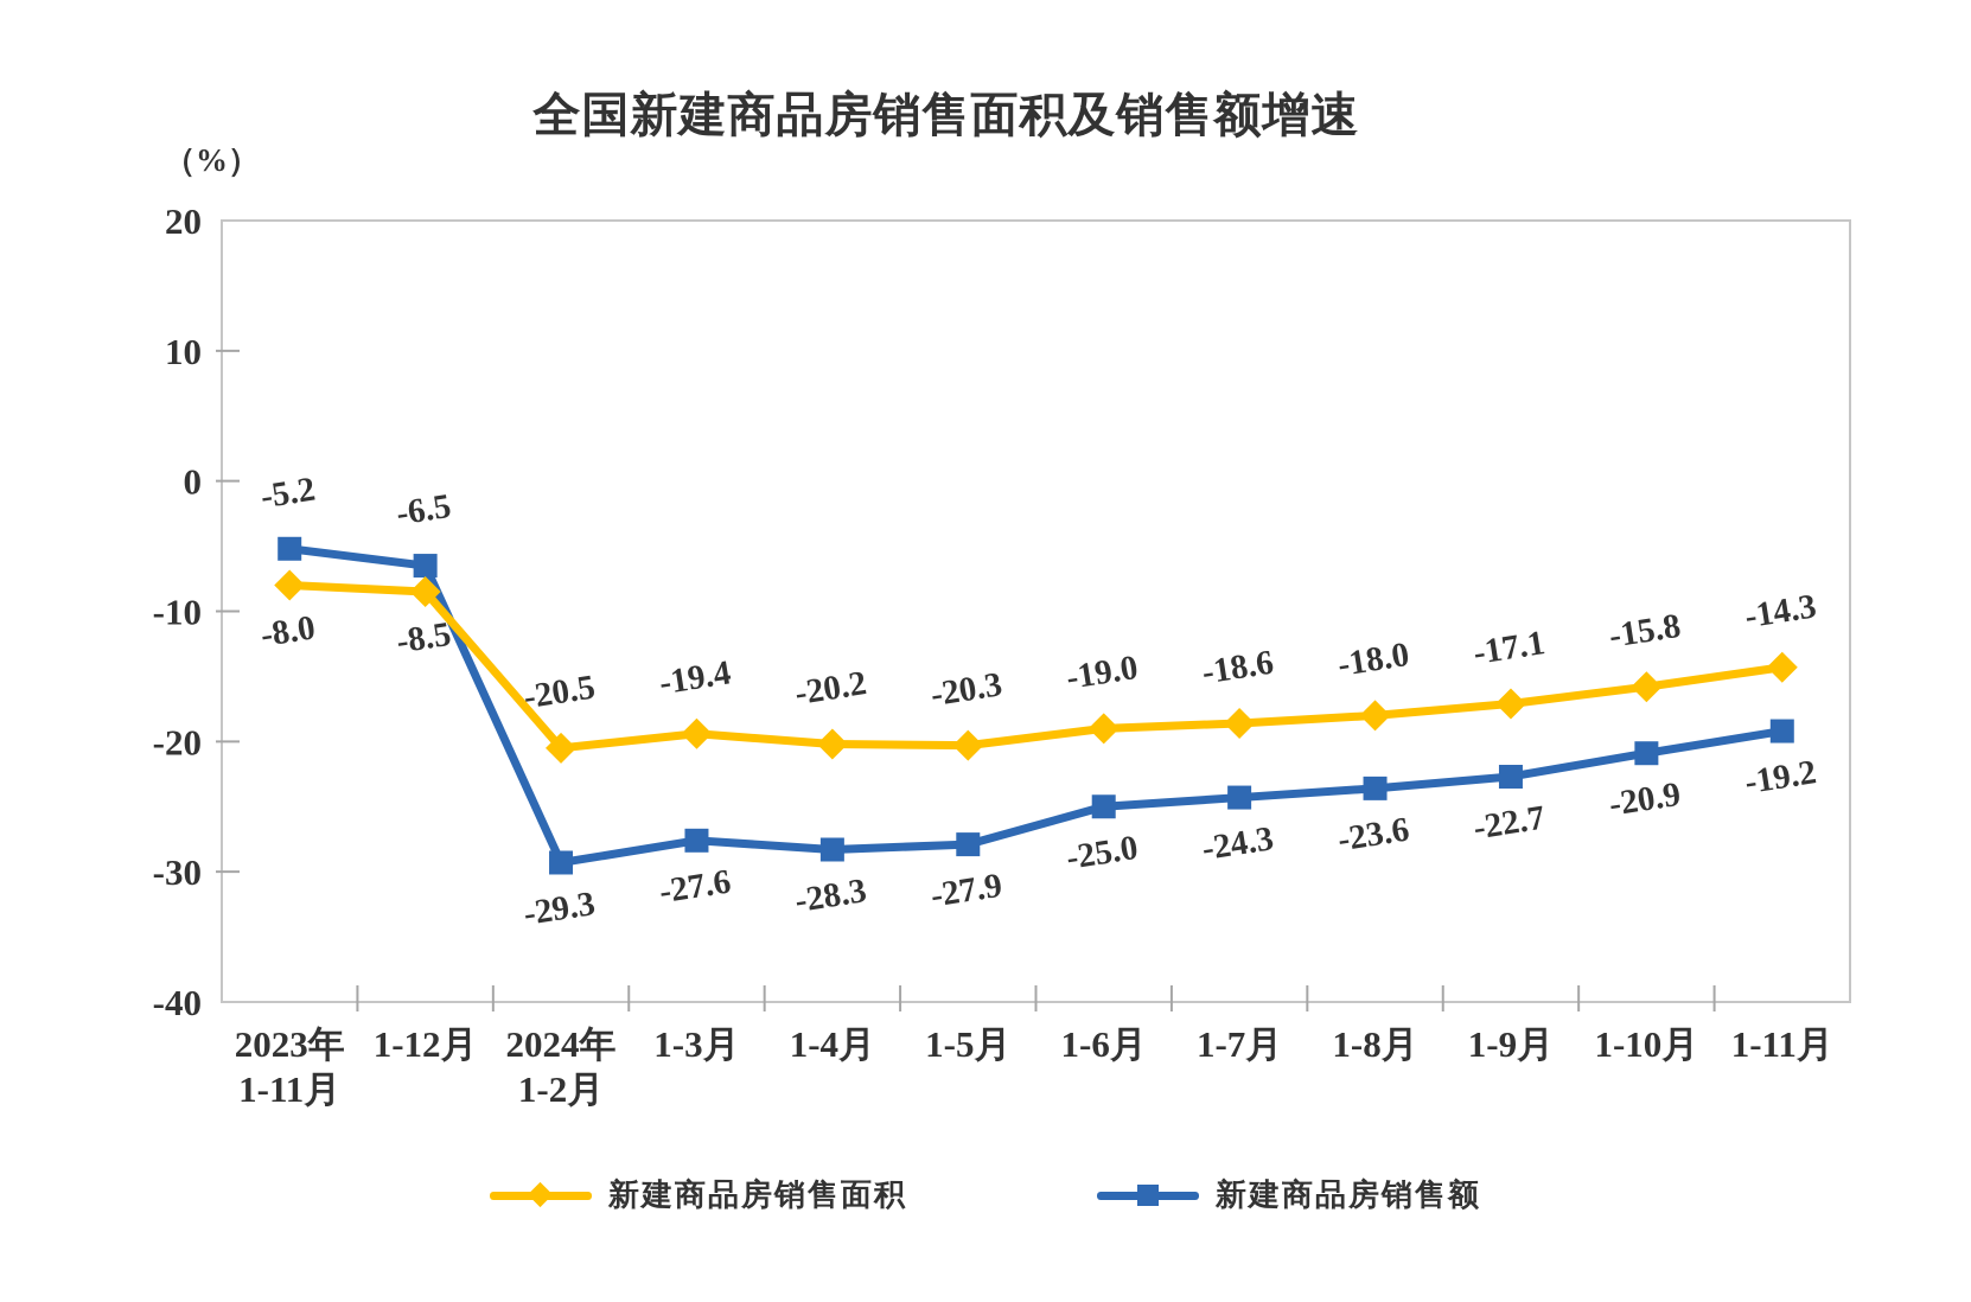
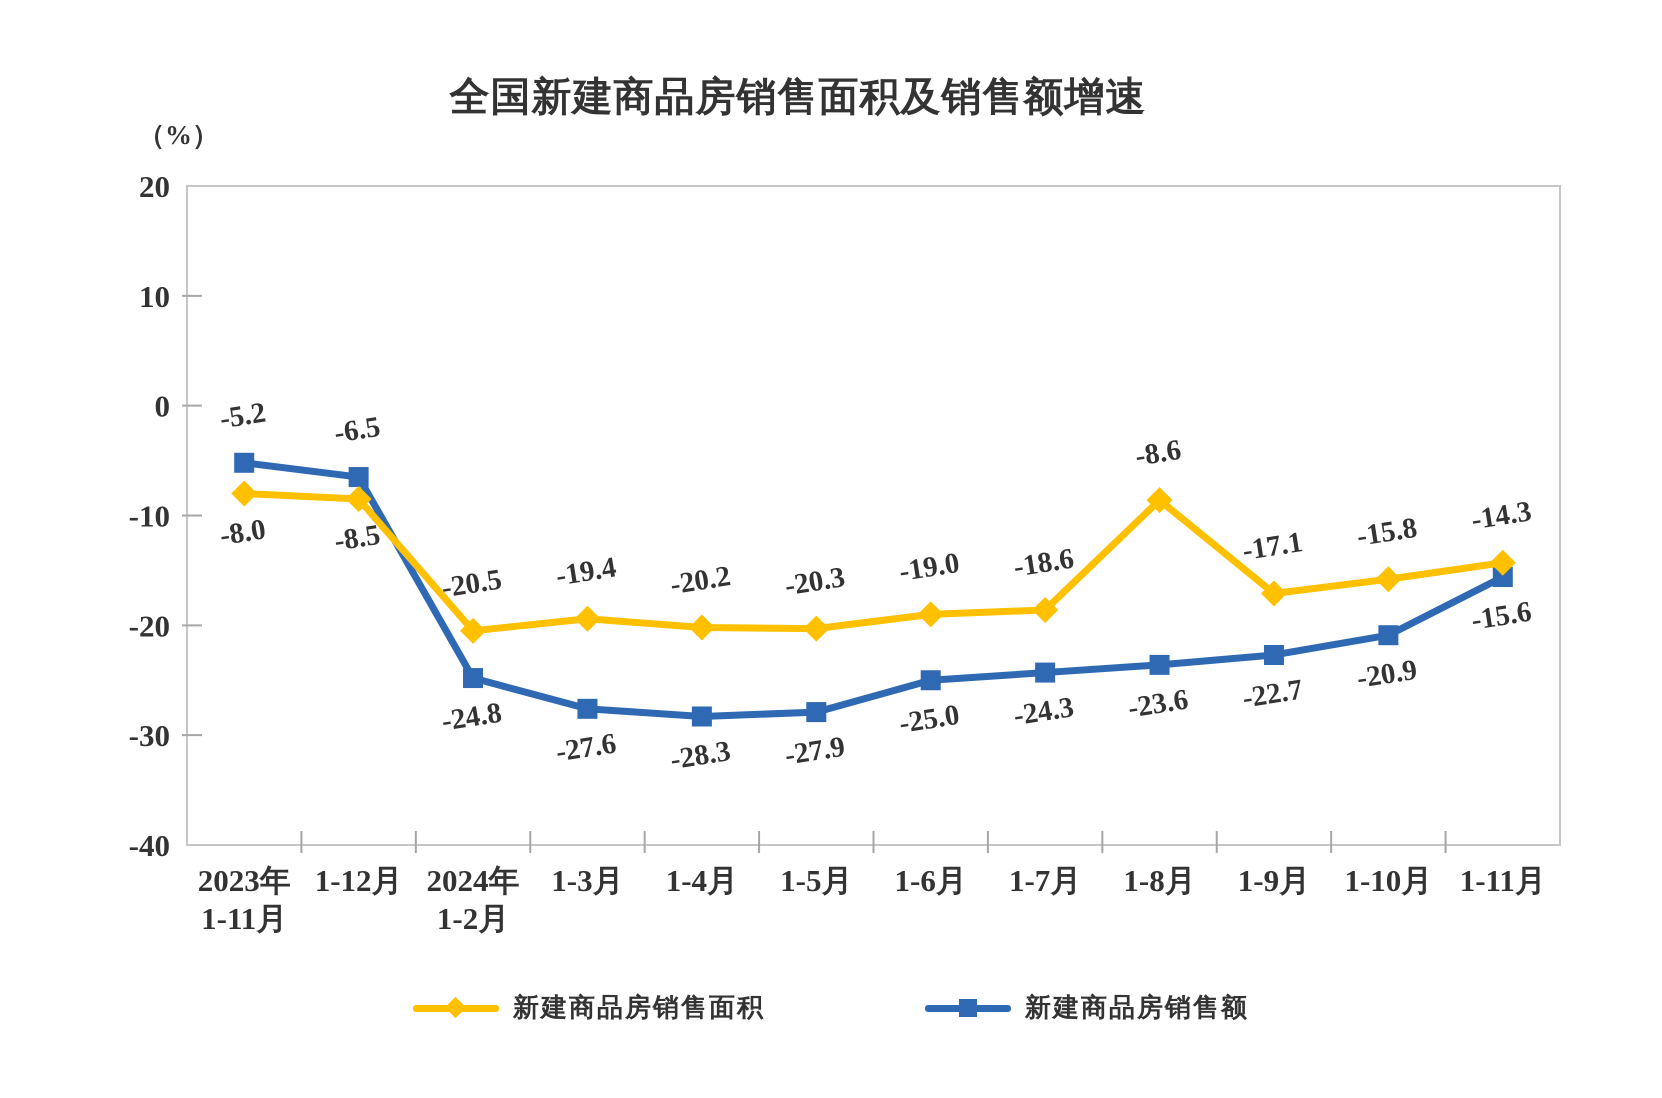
新建商品房销售额/2024年 1-2月: -29.3 -> -24.8
新建商品房销售面积/1-8月: -18.0 -> -8.6
新建商品房销售额/1-11月: -19.2 -> -15.6
